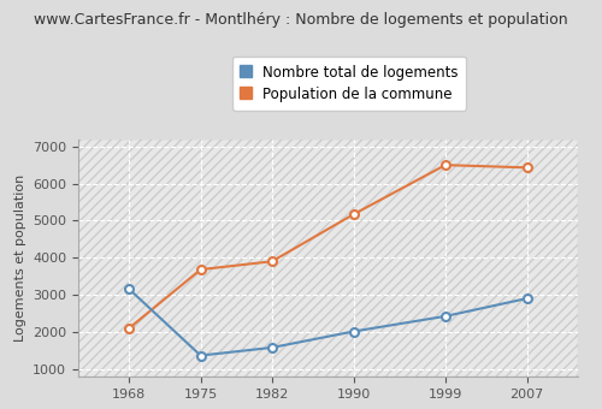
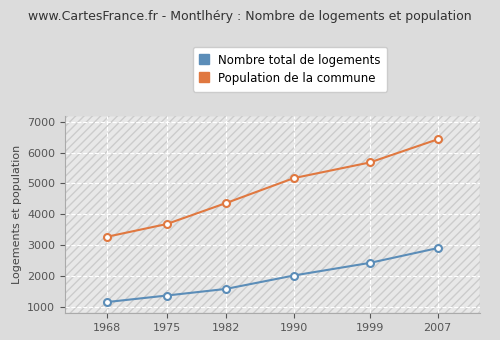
Nombre total de logements/1968: 3150 -> 1150
Population de la commune/1968: 2100 -> 3270
Population de la commune/1982: 3900 -> 4360
Population de la commune/1999: 6500 -> 5680
